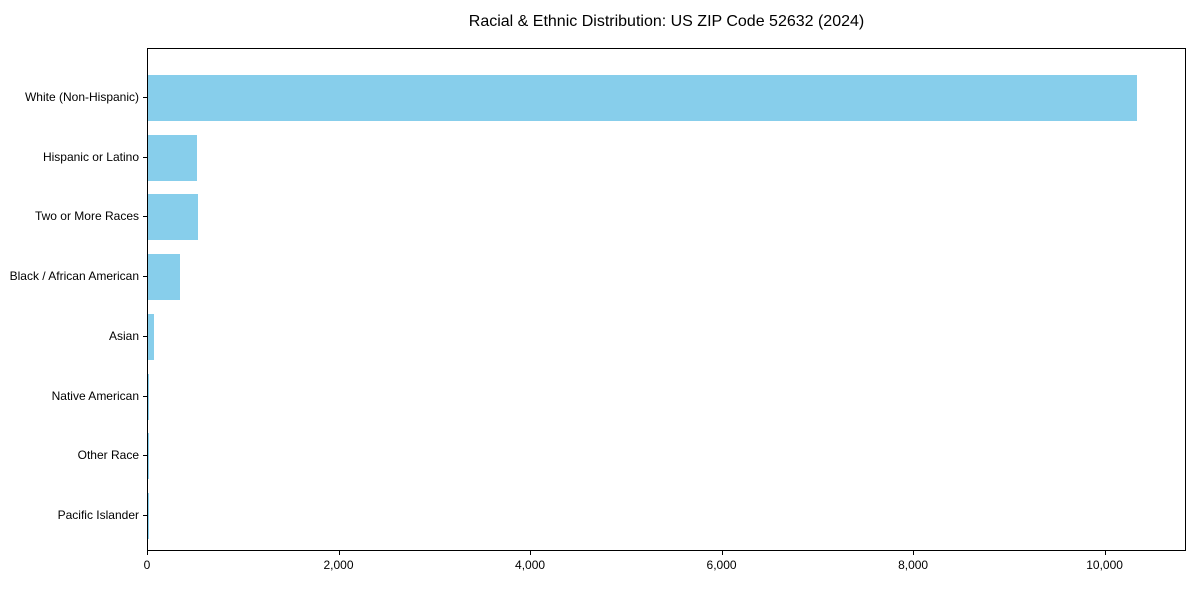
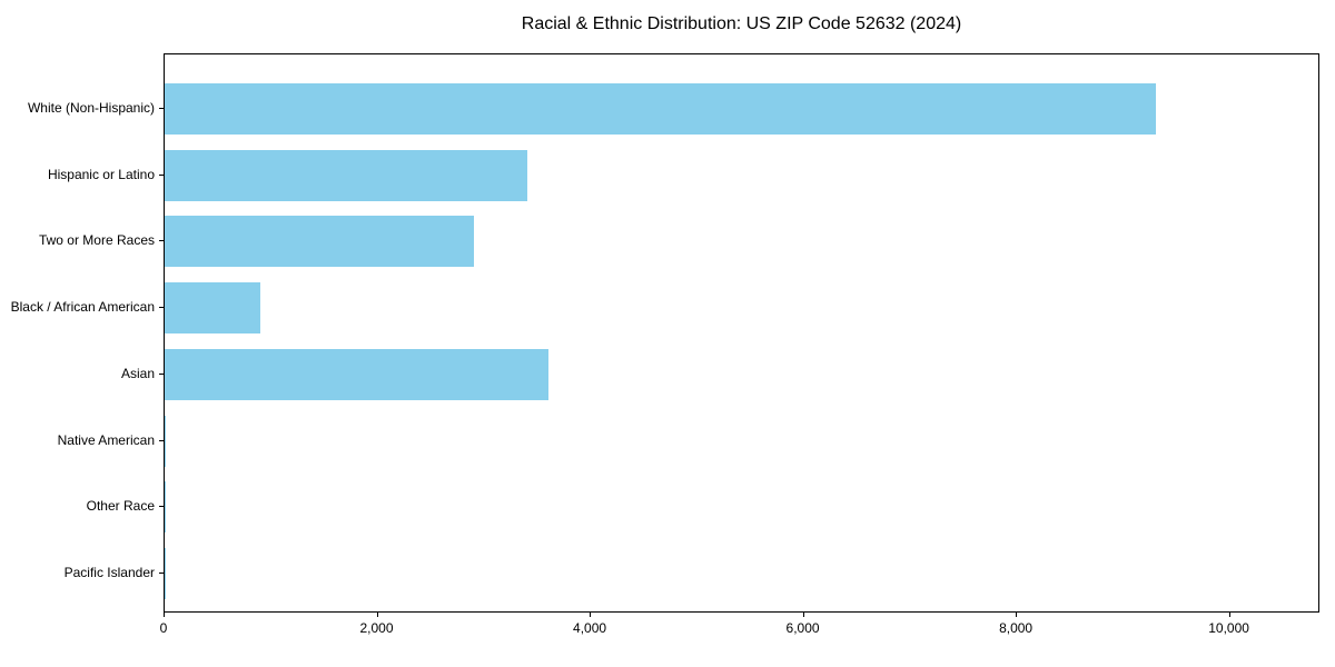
White (Non-Hispanic): 10300 -> 9300
Hispanic or Latino: 500 -> 3400
Two or More Races: 500 -> 2900
Black / African American: 300 -> 900
Asian: 100 -> 3600
